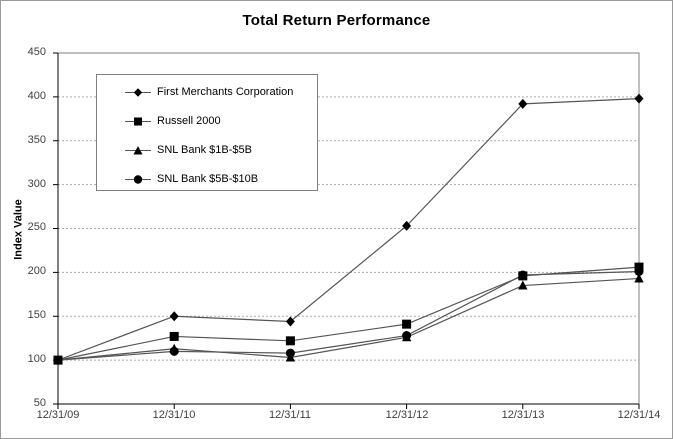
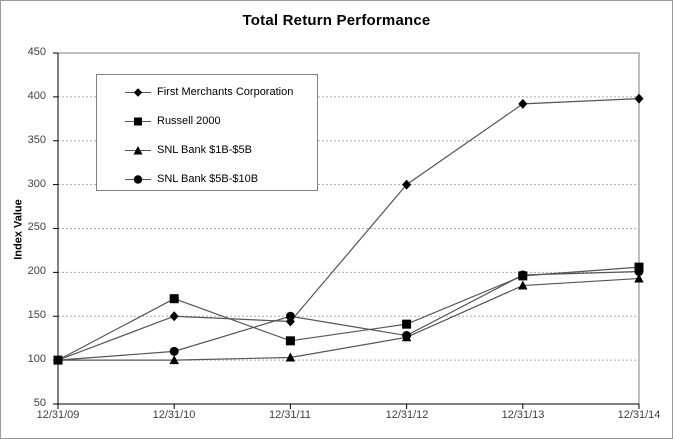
Russell 2000/12/31/10: 130 -> 170
SNL Bank $1B-$5B/12/31/10: 110 -> 100
SNL Bank $5B-$10B/12/31/11: 110 -> 150
First Merchants Corporation/12/31/12: 250 -> 300
